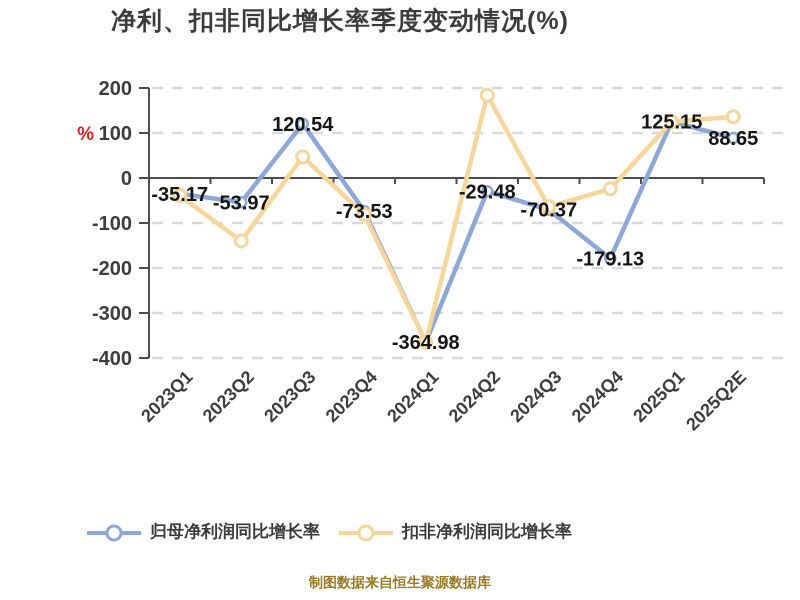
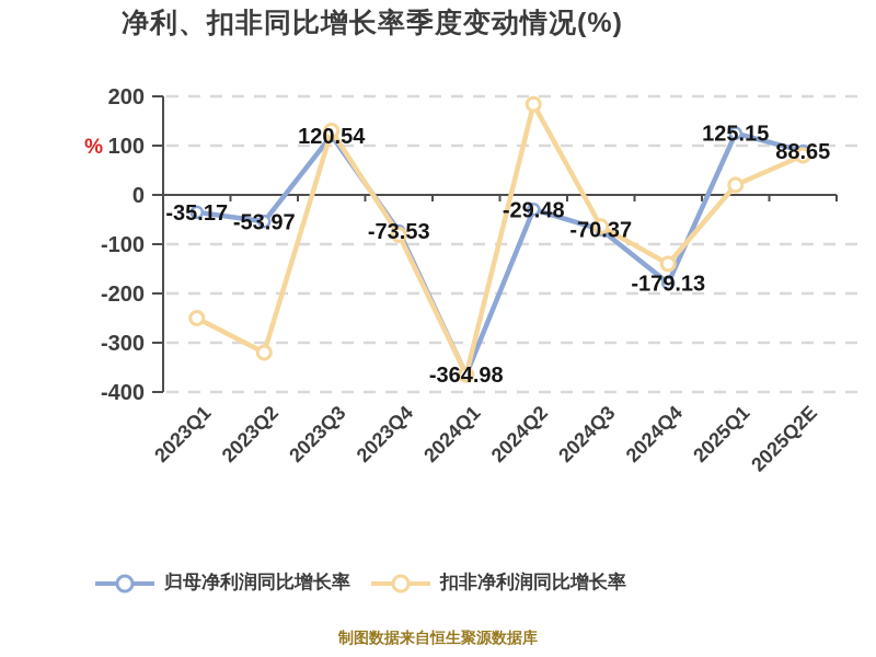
扣非净利润同比增长率/2023Q1: -40 -> -250
扣非净利润同比增长率/2023Q2: -140 -> -320
扣非净利润同比增长率/2023Q3: 50 -> 130
扣非净利润同比增长率/2024Q4: -20 -> -140
扣非净利润同比增长率/2025Q1: 120 -> 20
扣非净利润同比增长率/2025Q2E: 140 -> 80
